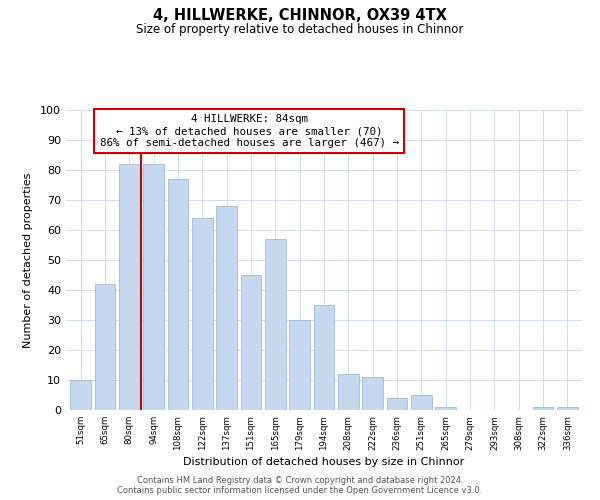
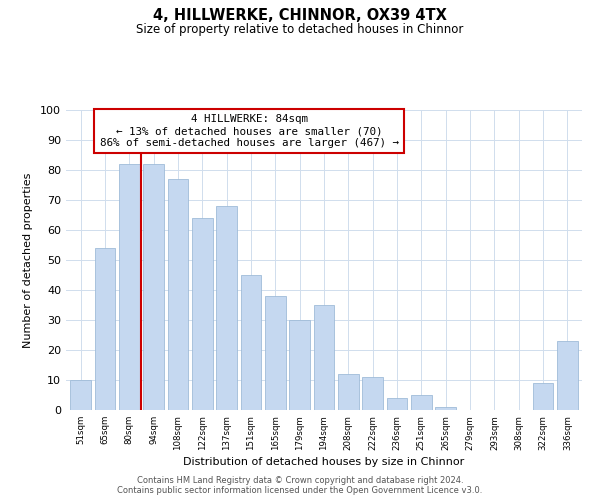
65sqm: 42 -> 54
165sqm: 57 -> 38
322sqm: 1 -> 9
336sqm: 1 -> 23
